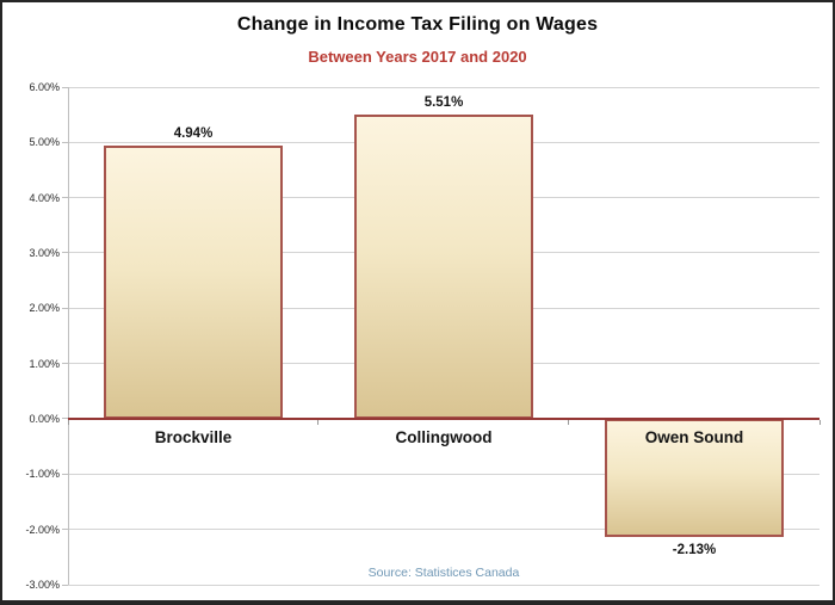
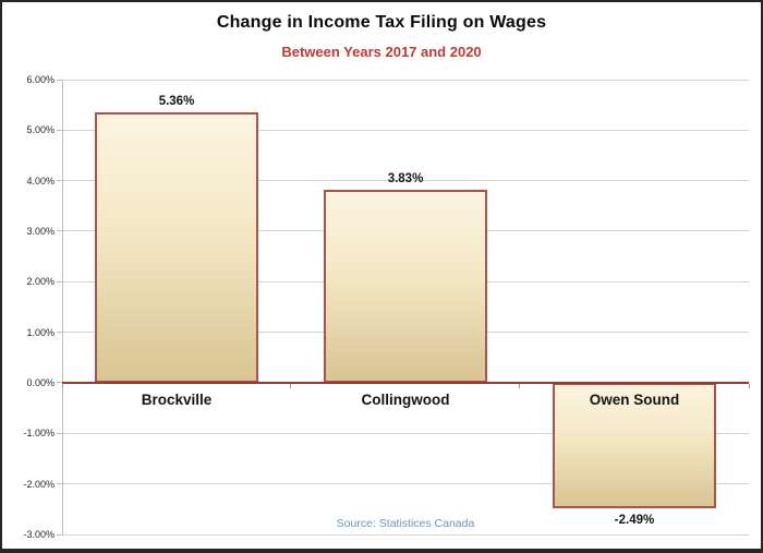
Brockville: 4.94% -> 5.36%
Collingwood: 5.51% -> 3.83%
Owen Sound: -2.13% -> -2.49%
